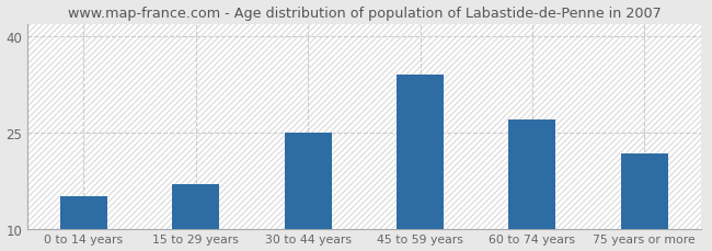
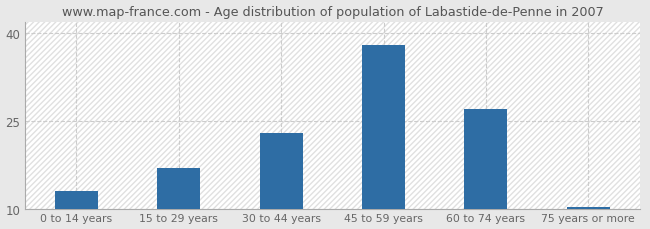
0 to 14 years: 15.0 -> 13.0
30 to 44 years: 25.0 -> 23.0
45 to 59 years: 34.0 -> 38.0
75 years or more: 21.8 -> 10.2
